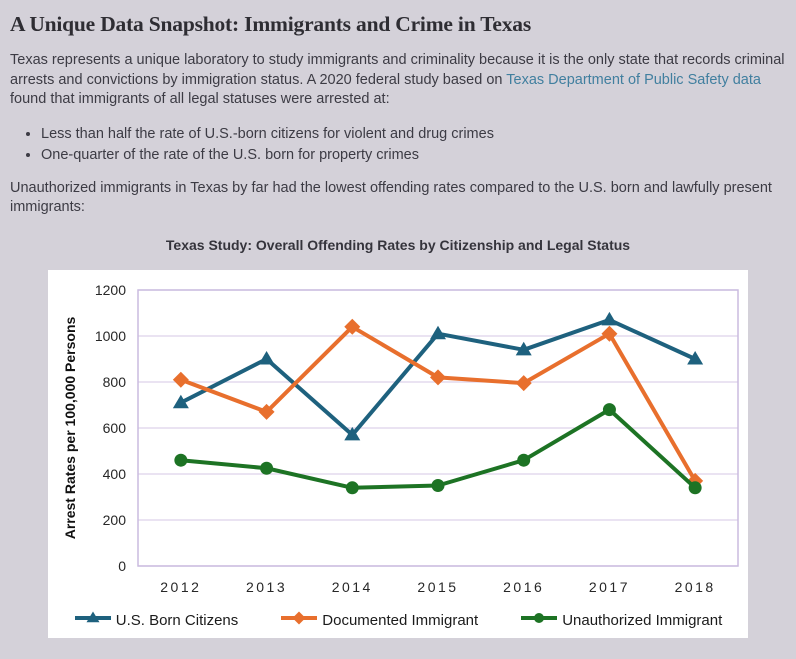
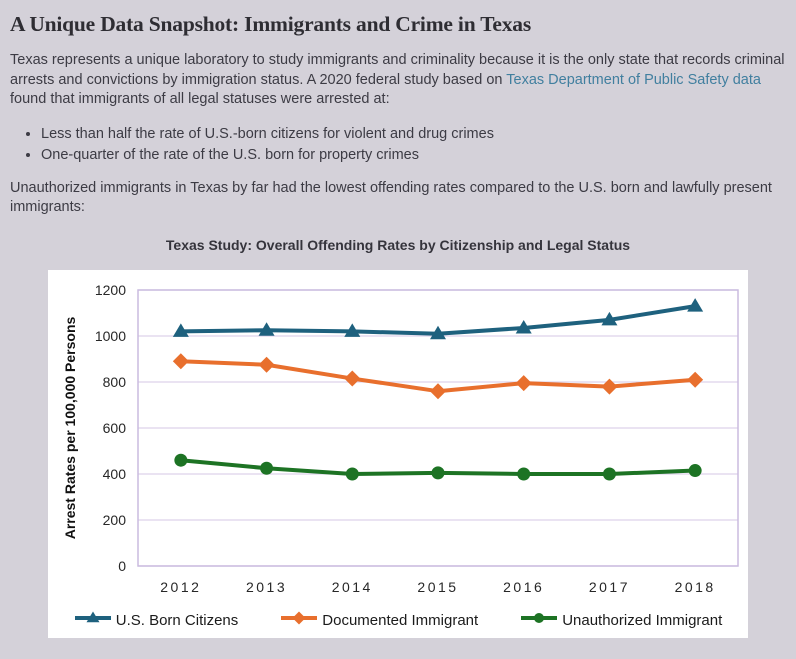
U.S. Born Citizens/2012: 710 -> 1020
Documented Immigrant/2012: 810 -> 890
U.S. Born Citizens/2013: 900 -> 1020
Documented Immigrant/2013: 670 -> 880
U.S. Born Citizens/2014: 570 -> 1020
Documented Immigrant/2014: 1040 -> 820
Unauthorized Immigrant/2014: 340 -> 400
Documented Immigrant/2015: 820 -> 760
Unauthorized Immigrant/2015: 350 -> 400
U.S. Born Citizens/2016: 940 -> 1040
Unauthorized Immigrant/2016: 460 -> 400
Documented Immigrant/2017: 1010 -> 780
Unauthorized Immigrant/2017: 680 -> 400
U.S. Born Citizens/2018: 900 -> 1130
Documented Immigrant/2018: 370 -> 810
Unauthorized Immigrant/2018: 340 -> 420
